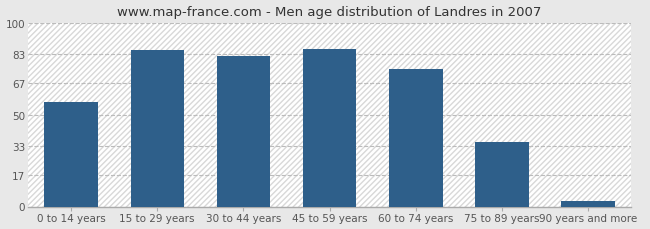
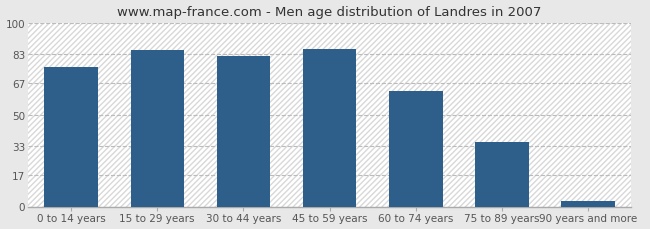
0 to 14 years: 57 -> 76
60 to 74 years: 75 -> 63
